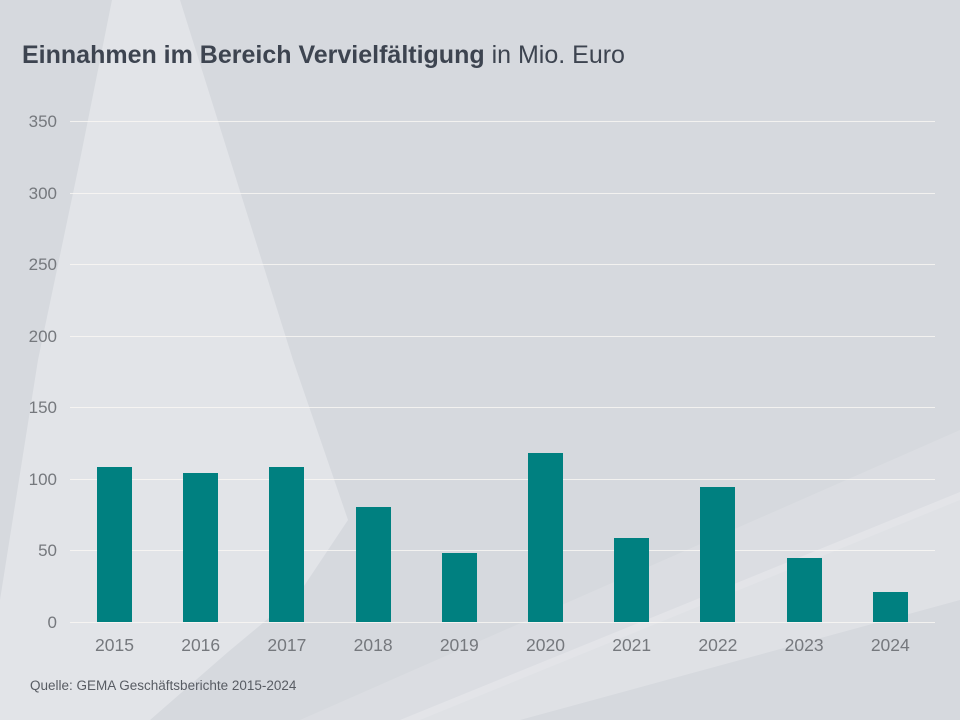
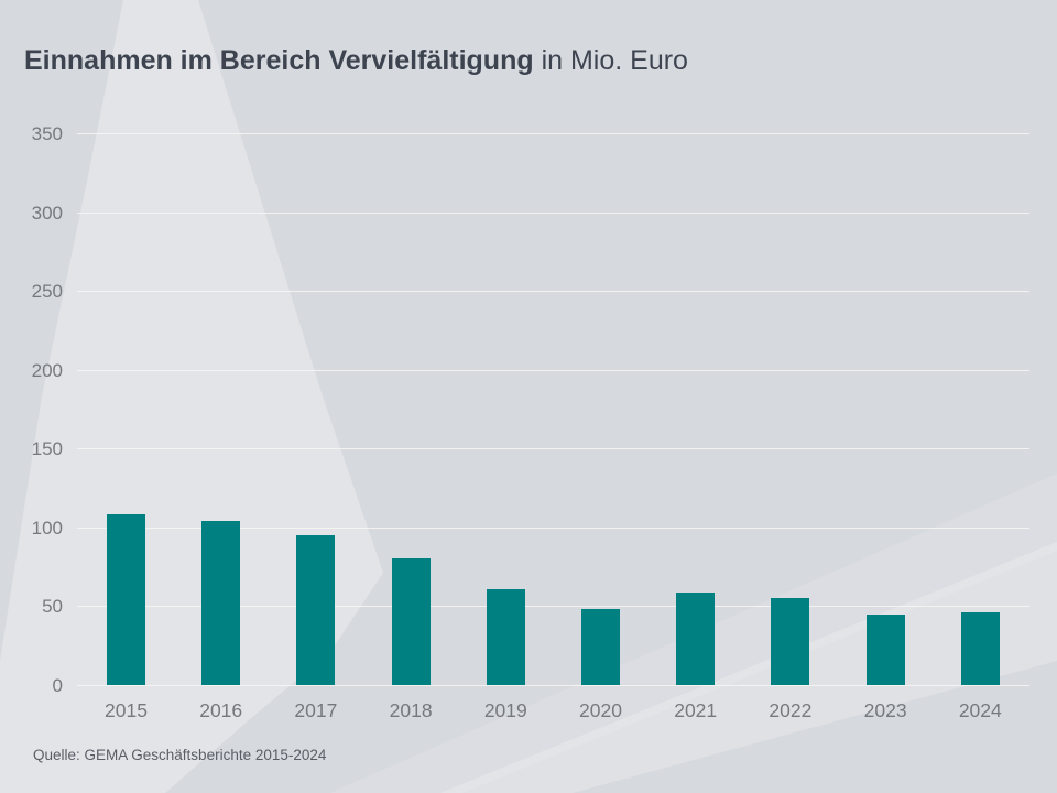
2017: 108 -> 95
2019: 48 -> 61
2020: 118 -> 48
2022: 94 -> 55
2024: 21 -> 46
